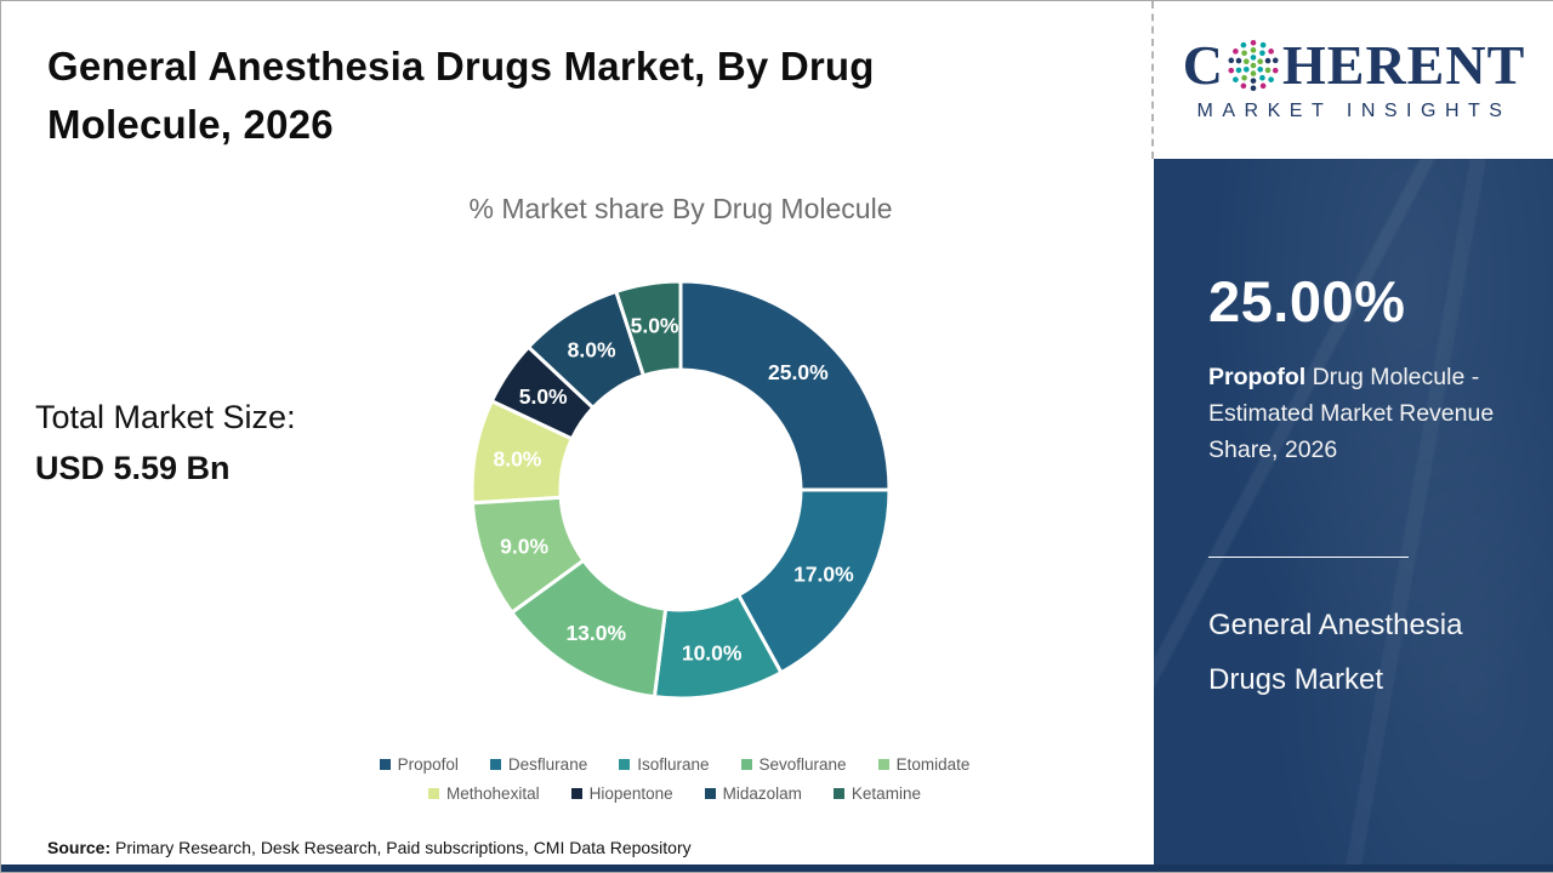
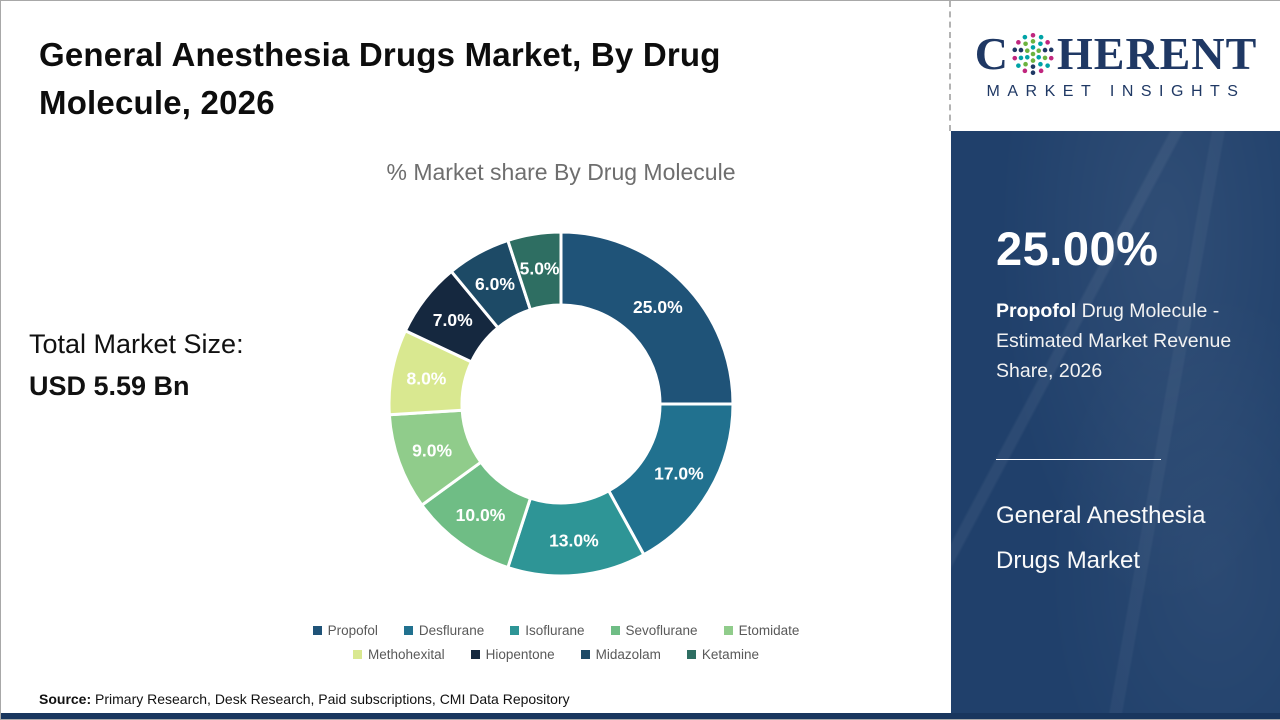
Isoflurane: 10.0% -> 13.0%
Sevoflurane: 13.0% -> 10.0%
Hiopentone: 5.0% -> 7.0%
Midazolam: 8.0% -> 6.0%
